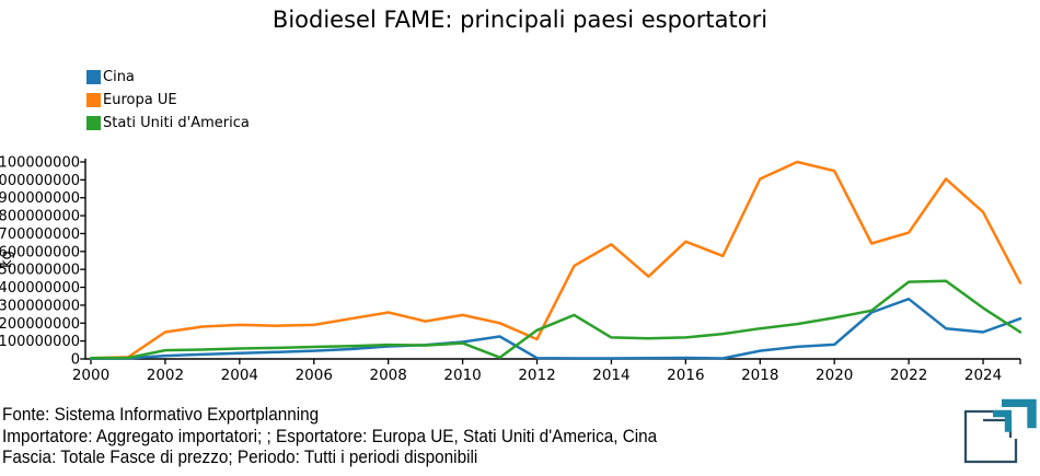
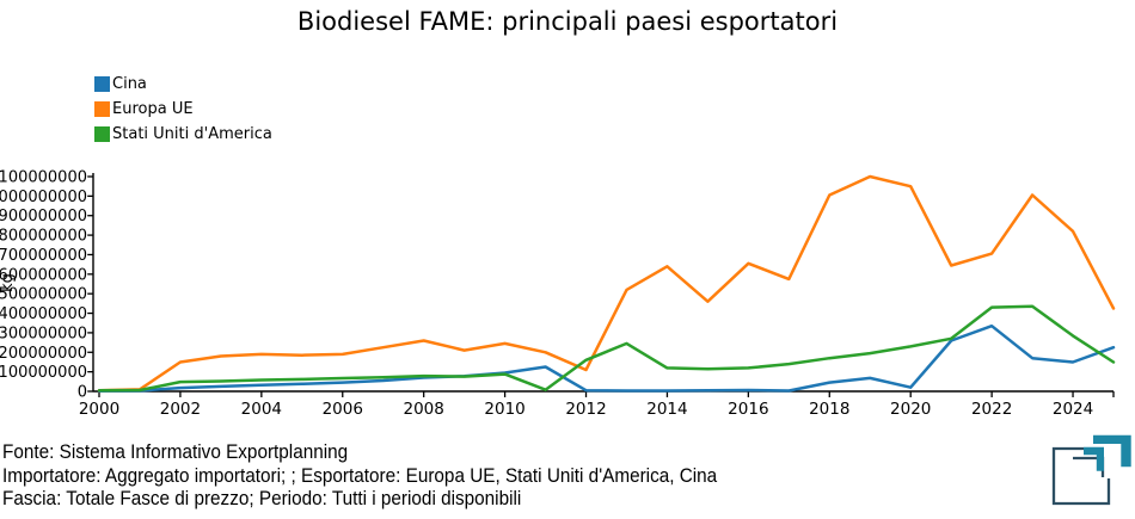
Cina/2020: 80000000 -> 20000000
